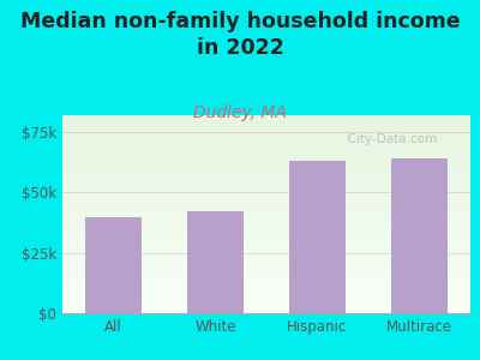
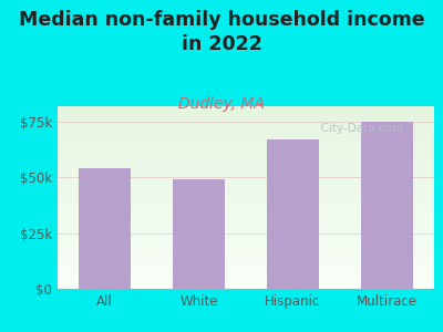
All: $40k -> $54k
White: $42k -> $49k
Hispanic: $63k -> $67k
Multirace: $64k -> $75k
